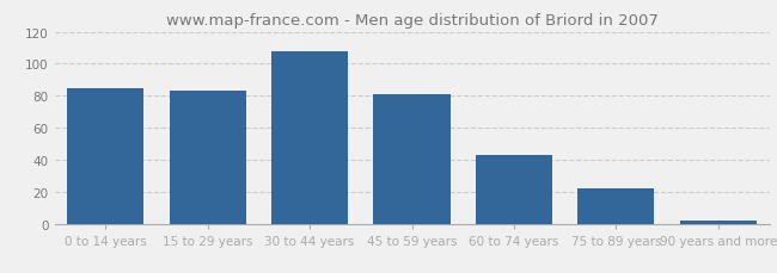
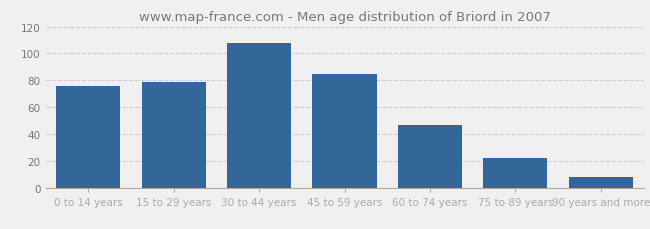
0 to 14 years: 85 -> 76
15 to 29 years: 83 -> 79
45 to 59 years: 81 -> 85
60 to 74 years: 43 -> 47
90 years and more: 2 -> 8
